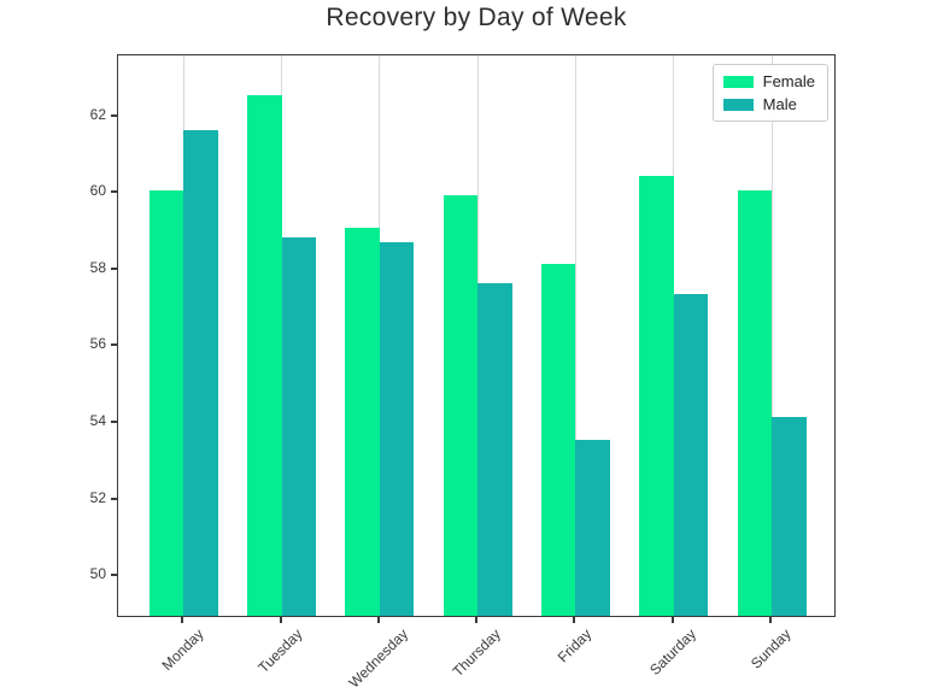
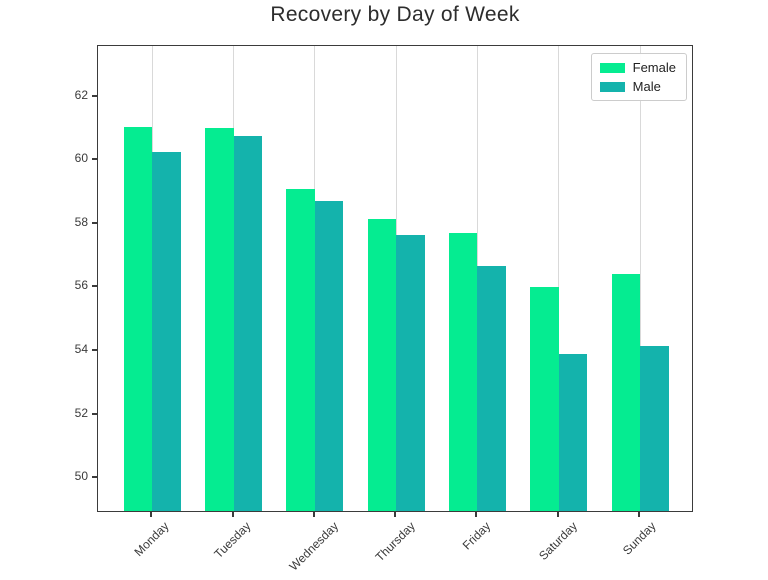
Female/Monday: 60.0 -> 61.0
Male/Monday: 61.6 -> 60.2
Female/Tuesday: 62.5 -> 61.0
Male/Tuesday: 58.8 -> 60.7
Female/Thursday: 59.9 -> 58.1
Female/Friday: 58.1 -> 57.6
Male/Friday: 53.5 -> 56.6
Female/Saturday: 60.4 -> 56.0
Male/Saturday: 57.3 -> 53.9
Female/Sunday: 60.0 -> 56.4
